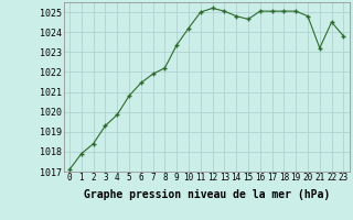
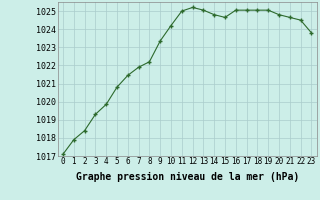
21: 1023.2 -> 1024.7
